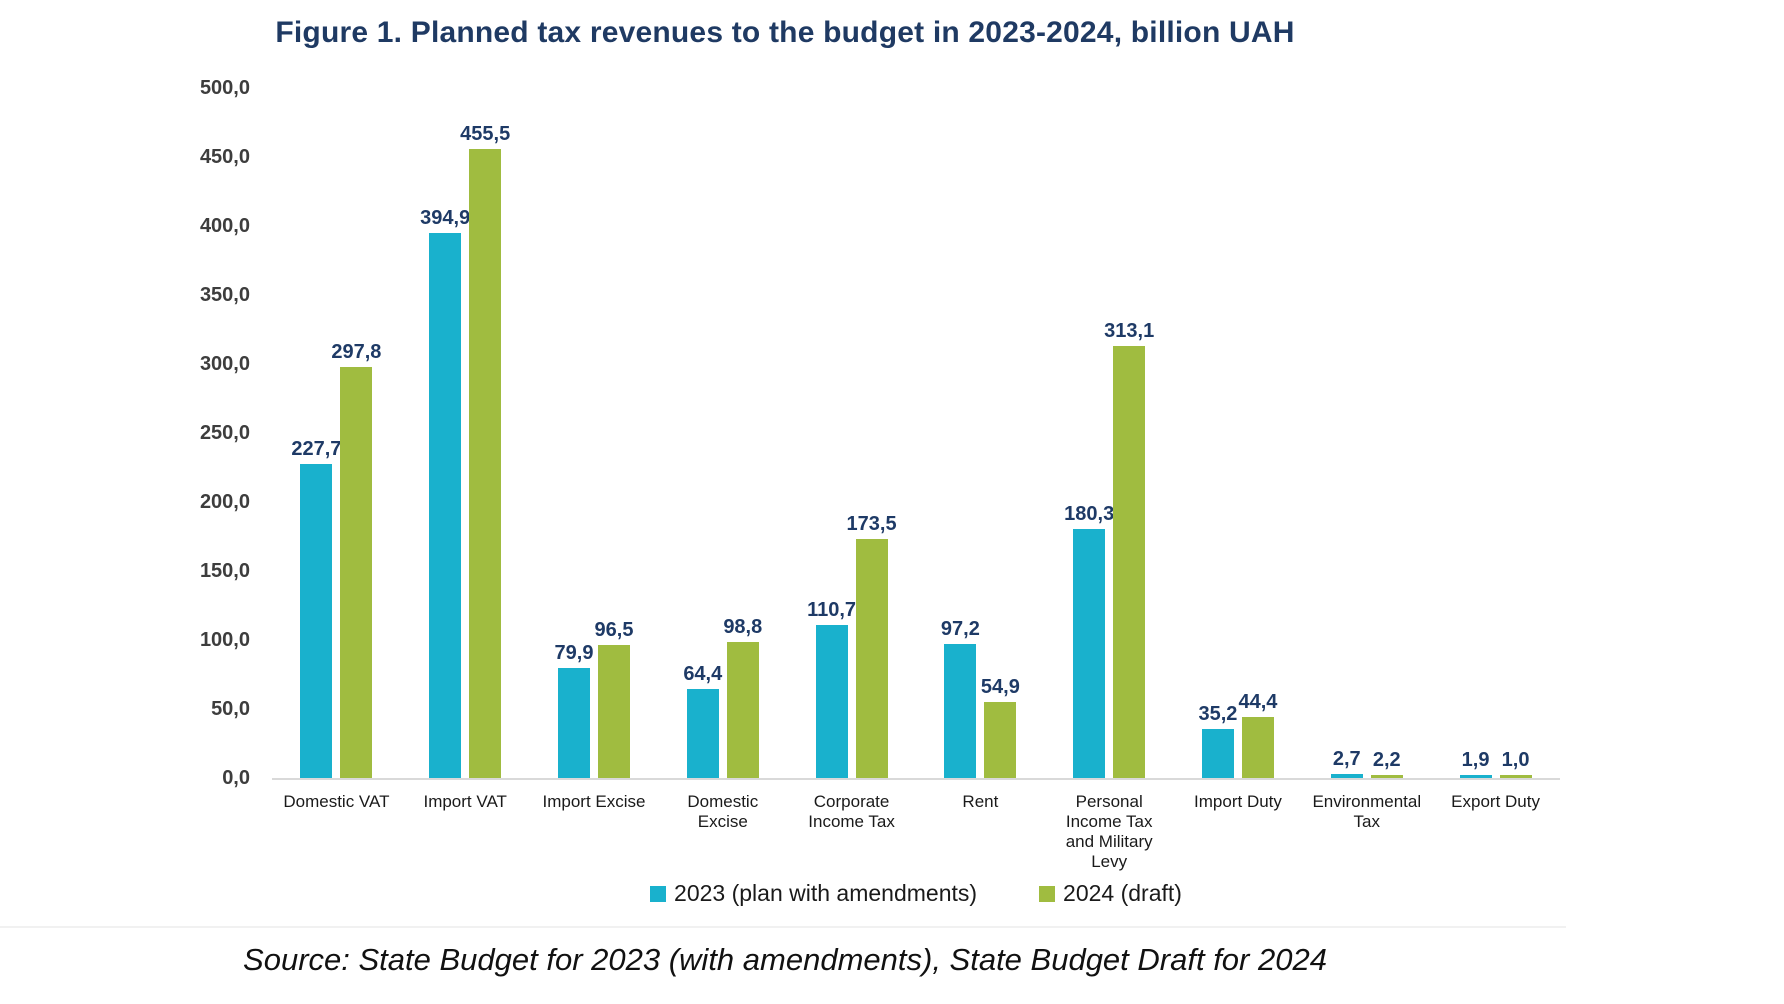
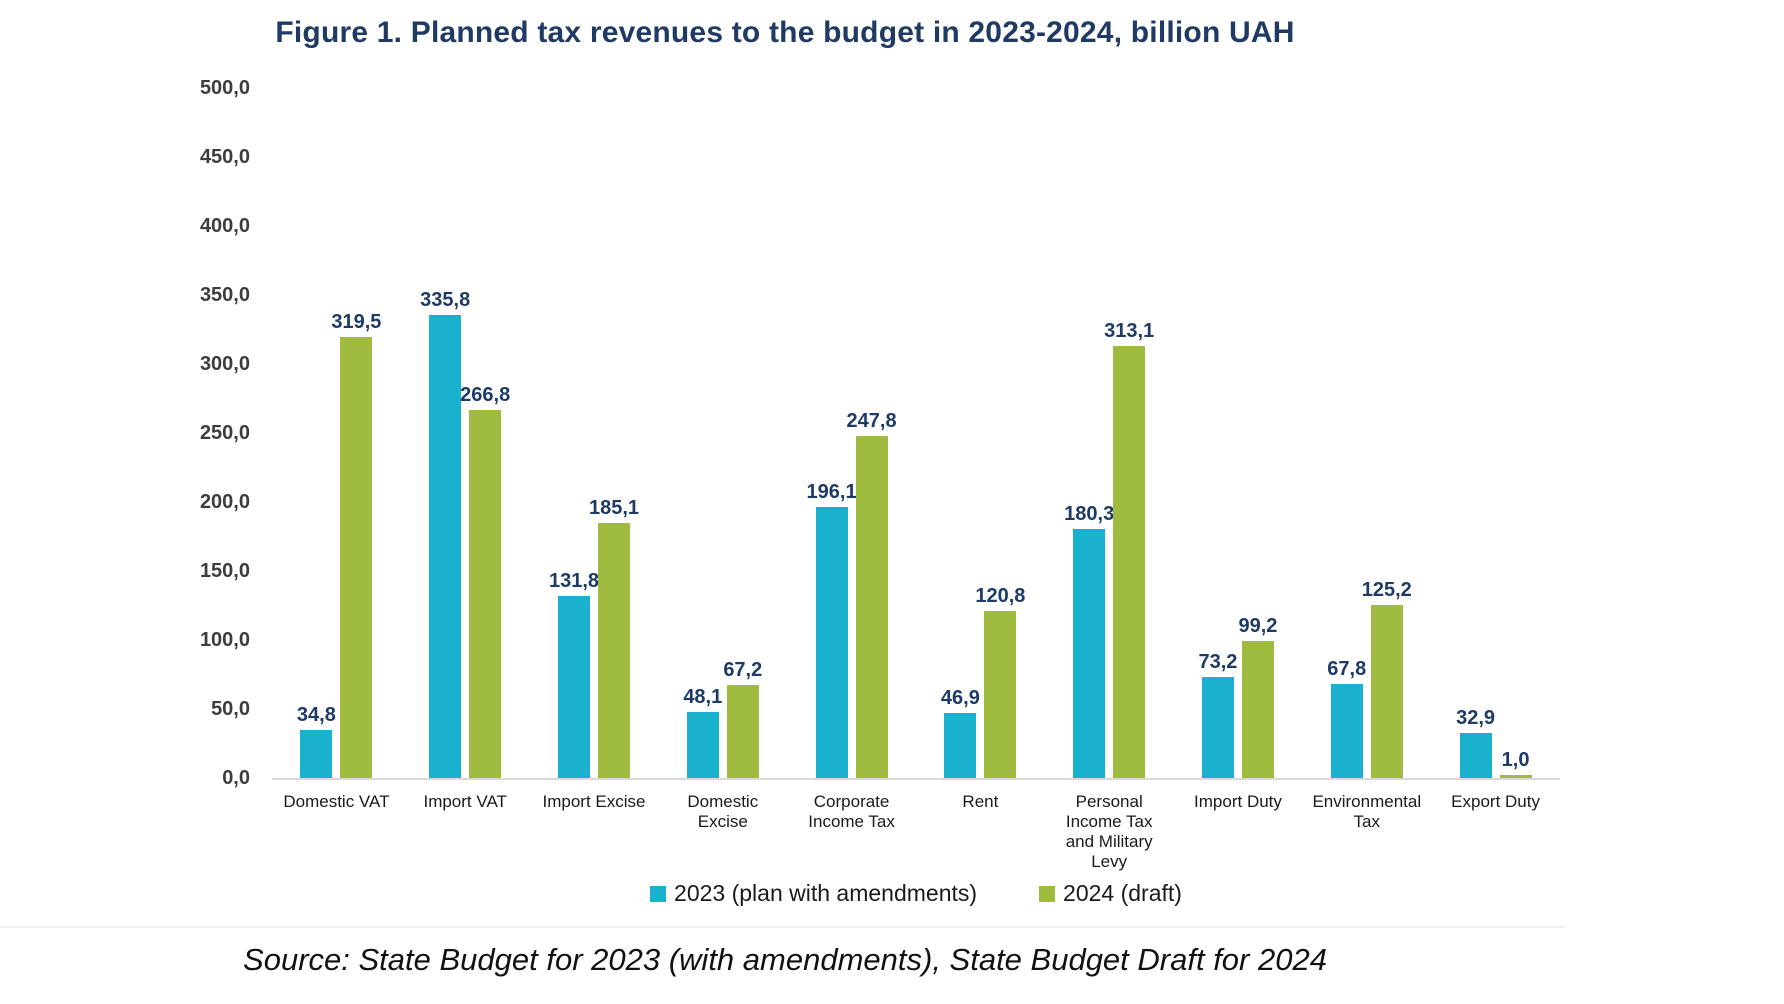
2023 (plan with amendments)/Domestic VAT: 227,7 -> 34,8
2024 (draft)/Domestic VAT: 297,8 -> 319,5
2023 (plan with amendments)/Import VAT: 394,9 -> 335,8
2024 (draft)/Import VAT: 455,5 -> 266,8
2023 (plan with amendments)/Import Excise: 79,9 -> 131,8
2024 (draft)/Import Excise: 96,5 -> 185,1
2023 (plan with amendments)/Domestic Excise: 64,4 -> 48,1
2024 (draft)/Domestic Excise: 98,8 -> 67,2
2023 (plan with amendments)/Corporate Income Tax: 110,7 -> 196,1
2024 (draft)/Corporate Income Tax: 173,5 -> 247,8
2023 (plan with amendments)/Rent: 97,2 -> 46,9
2024 (draft)/Rent: 54,9 -> 120,8
2023 (plan with amendments)/Import Duty: 35,2 -> 73,2
2024 (draft)/Import Duty: 44,4 -> 99,2
2023 (plan with amendments)/Environmental Tax: 2,7 -> 67,8
2024 (draft)/Environmental Tax: 2,2 -> 125,2
2023 (plan with amendments)/Export Duty: 1,9 -> 32,9
